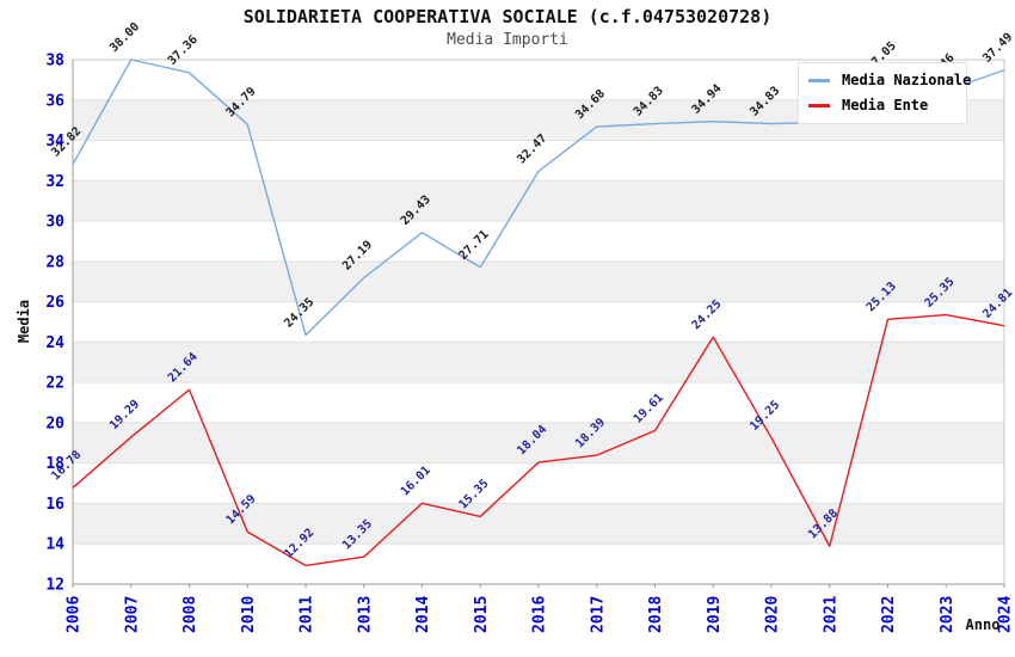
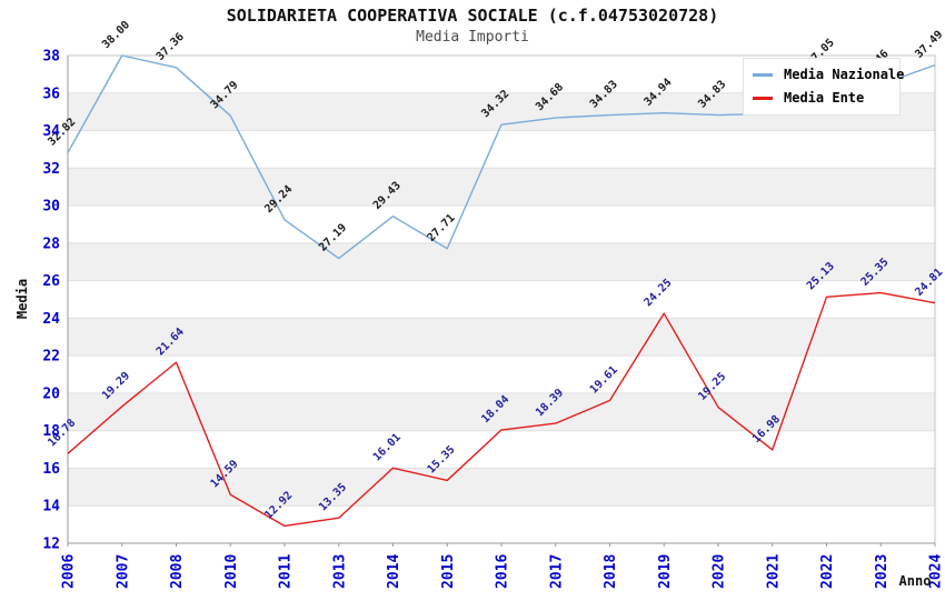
Media Nazionale/2011: 24.35 -> 29.24
Media Nazionale/2016: 32.47 -> 34.32
Media Ente/2021: 13.88 -> 16.98
